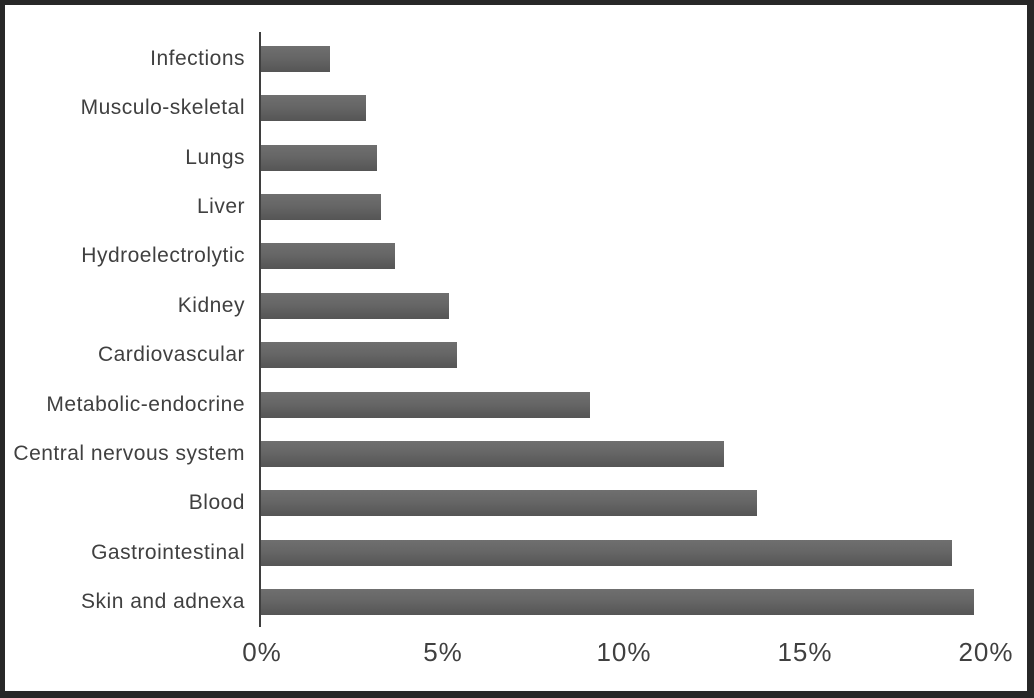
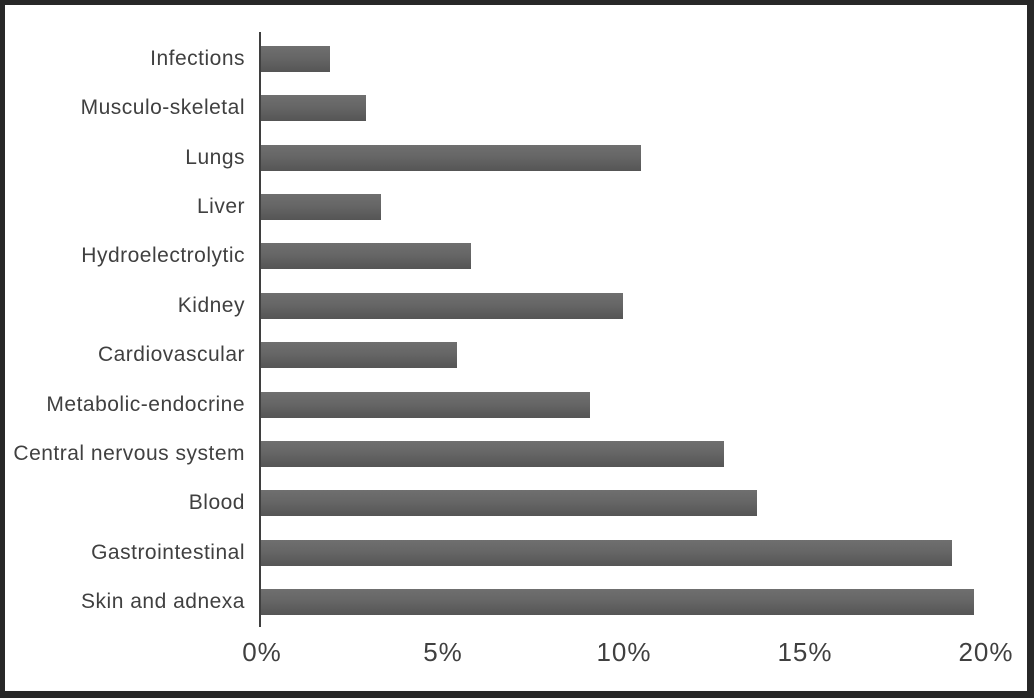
Lungs: 3.2% -> 10.5%
Hydroelectrolytic: 3.7% -> 5.8%
Kidney: 5.2% -> 10.0%
